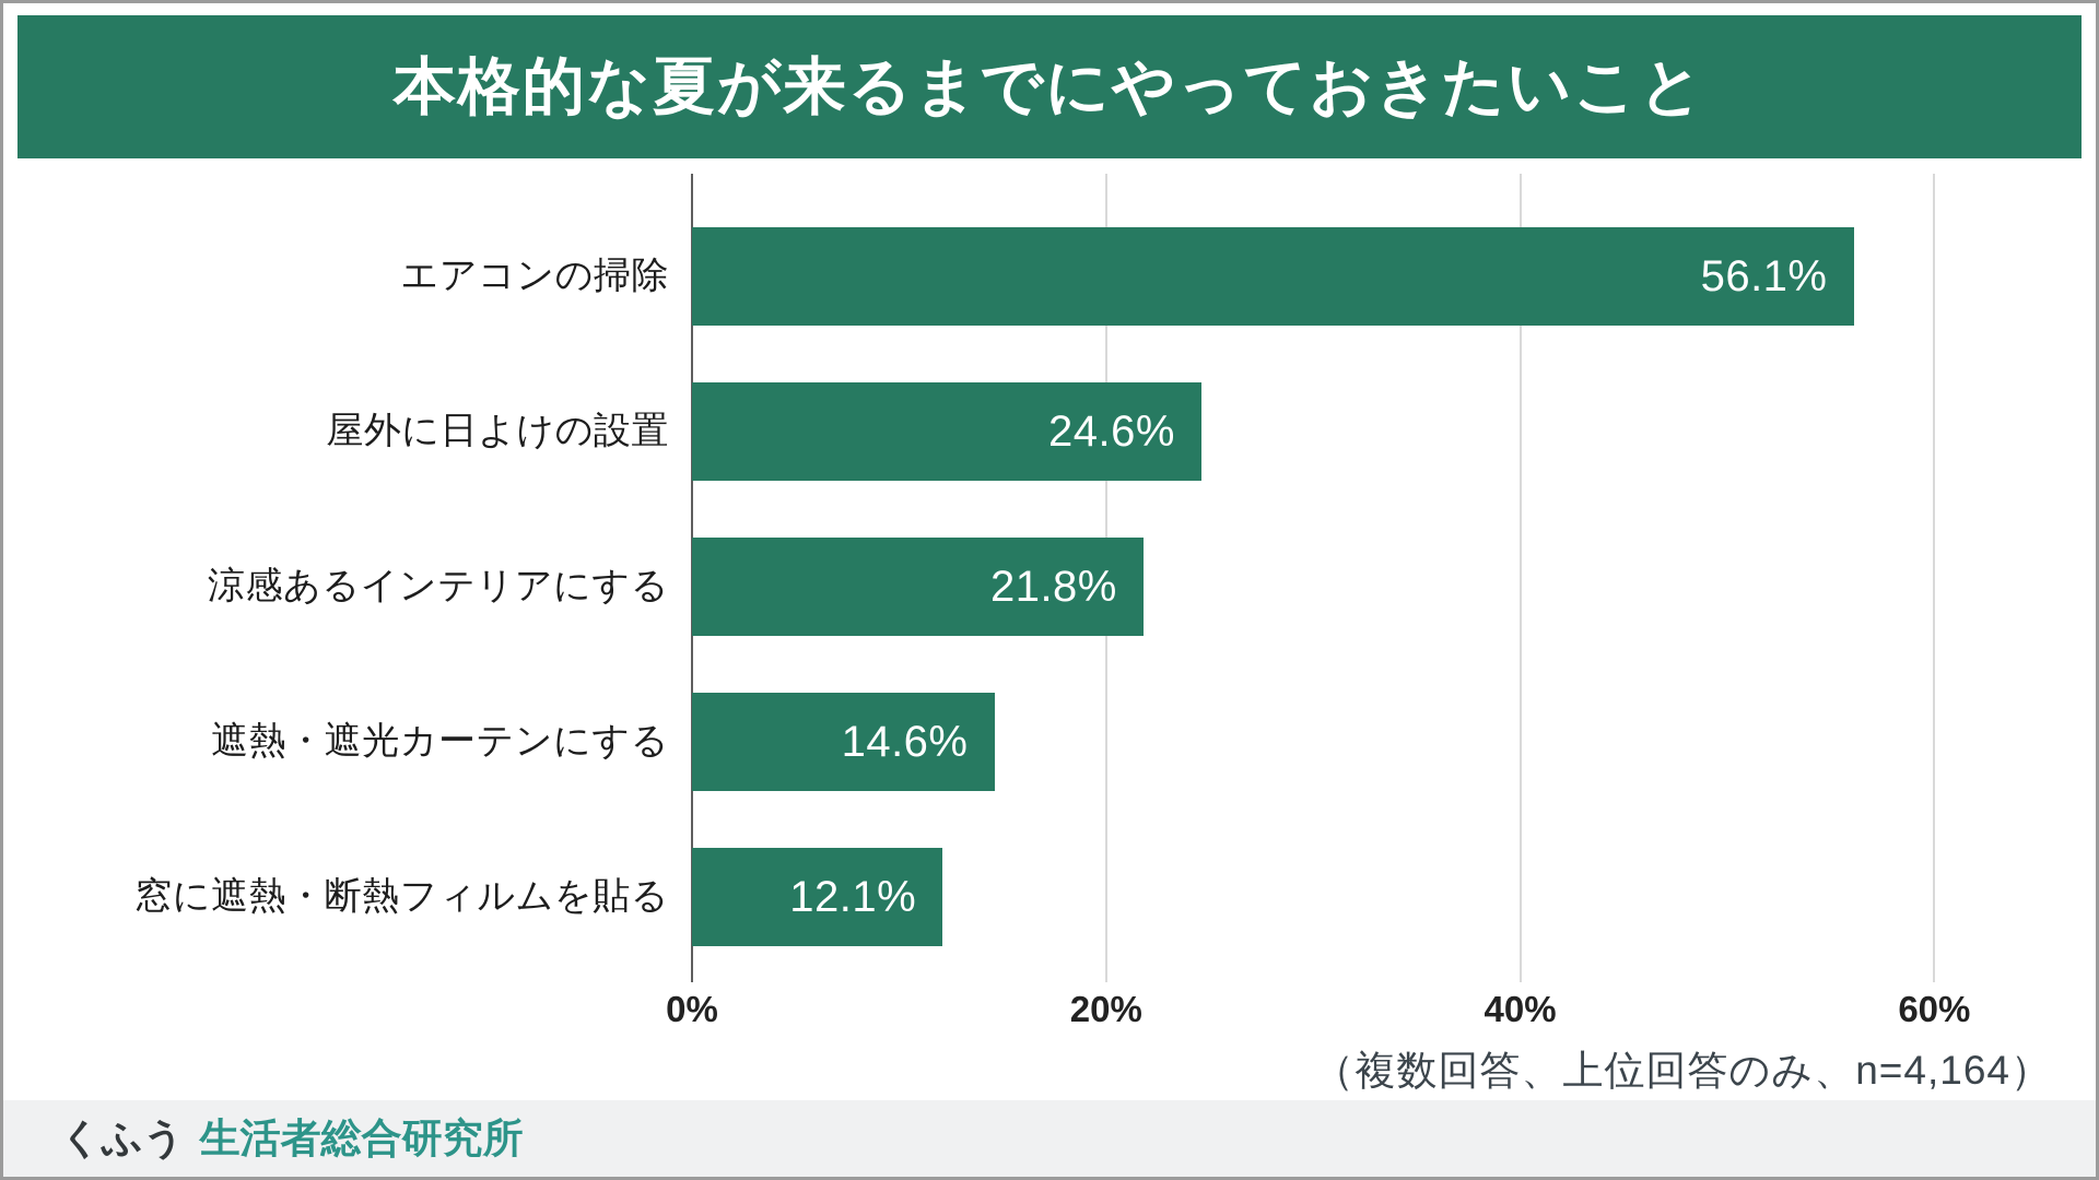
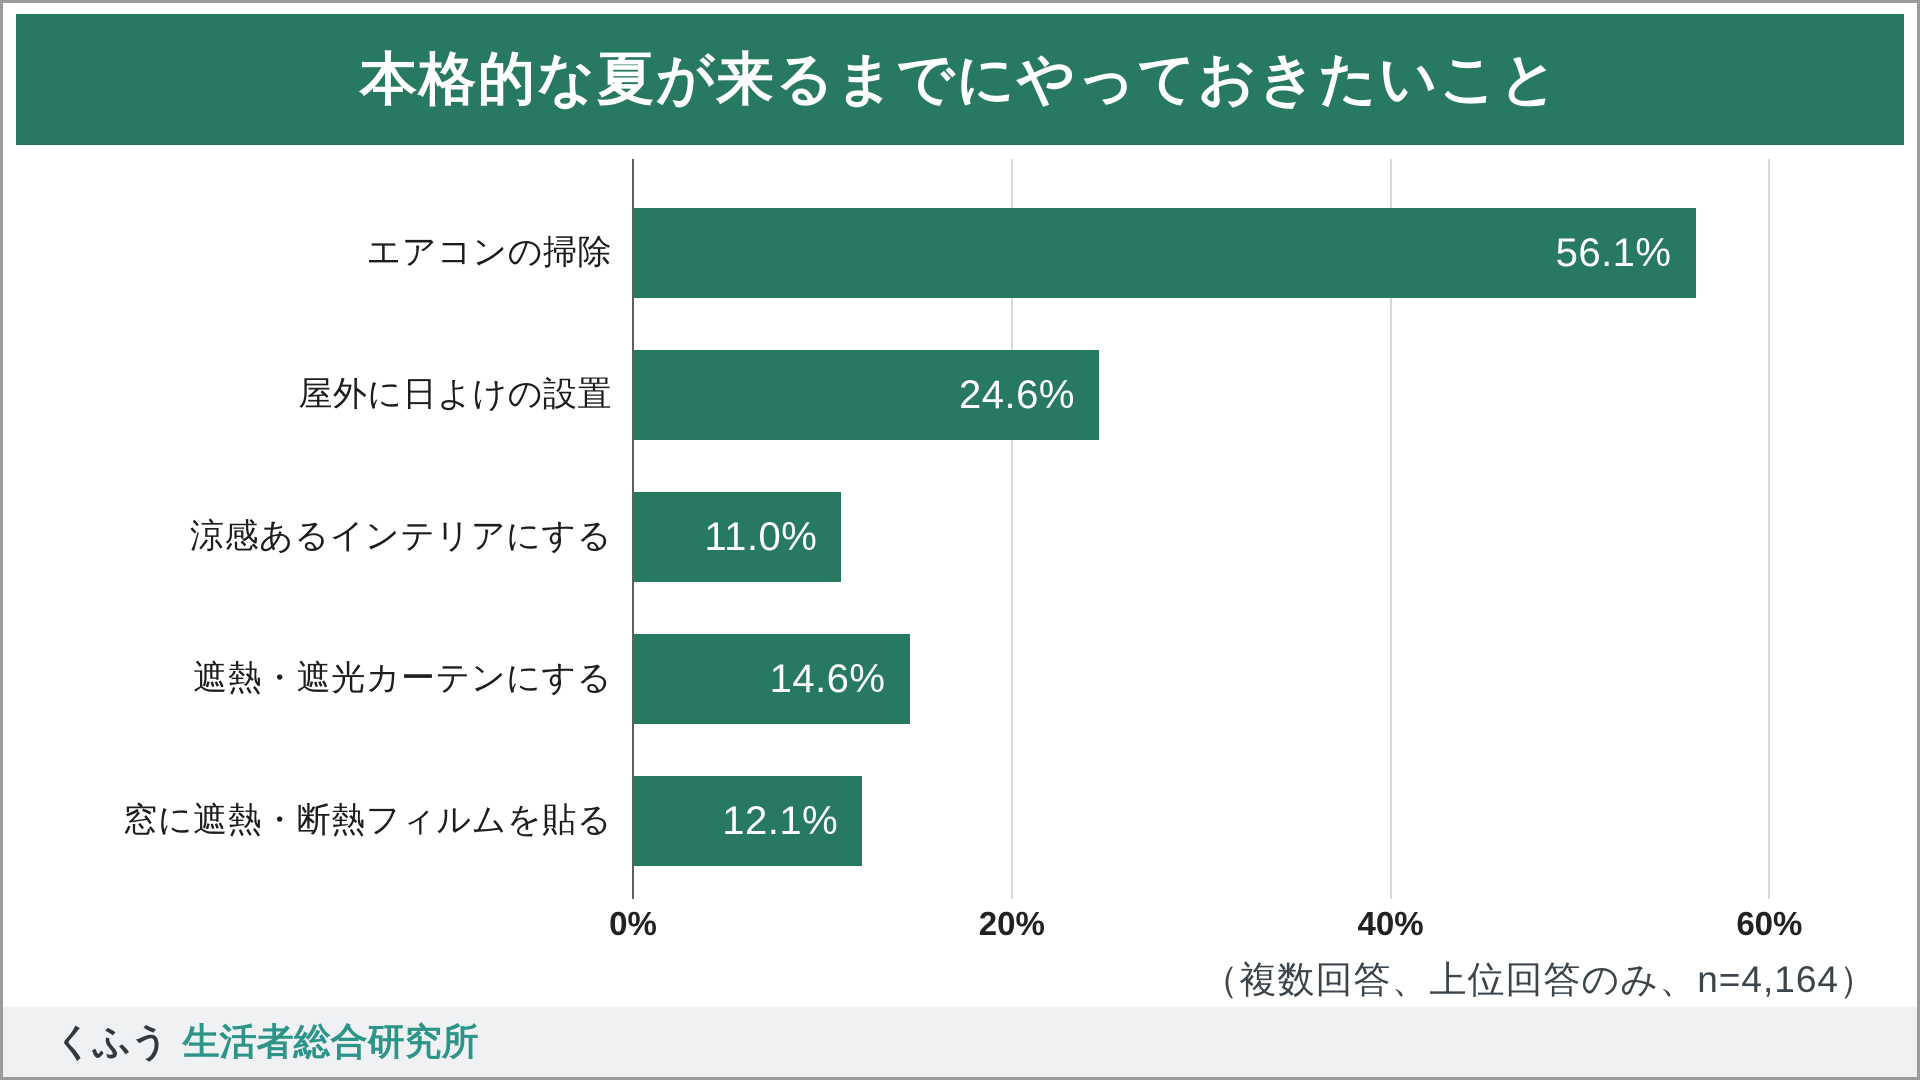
涼感あるインテリアにする: 21.8% -> 11.0%
